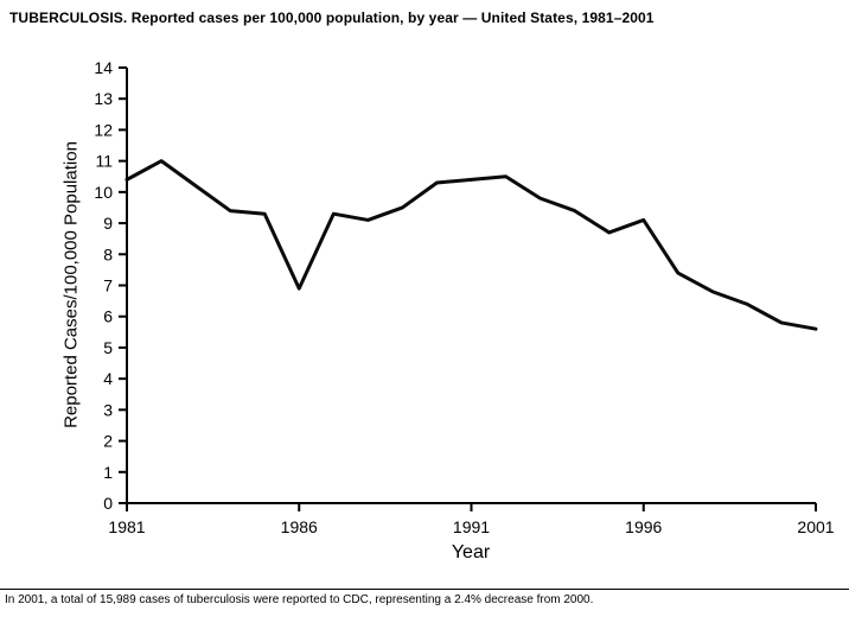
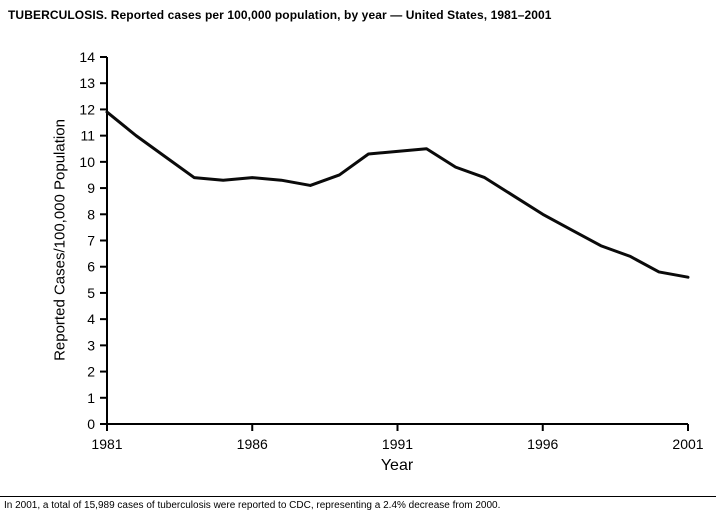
1981: 10.4 -> 11.9
1986: 6.9 -> 9.4
1996: 9.1 -> 8.0
